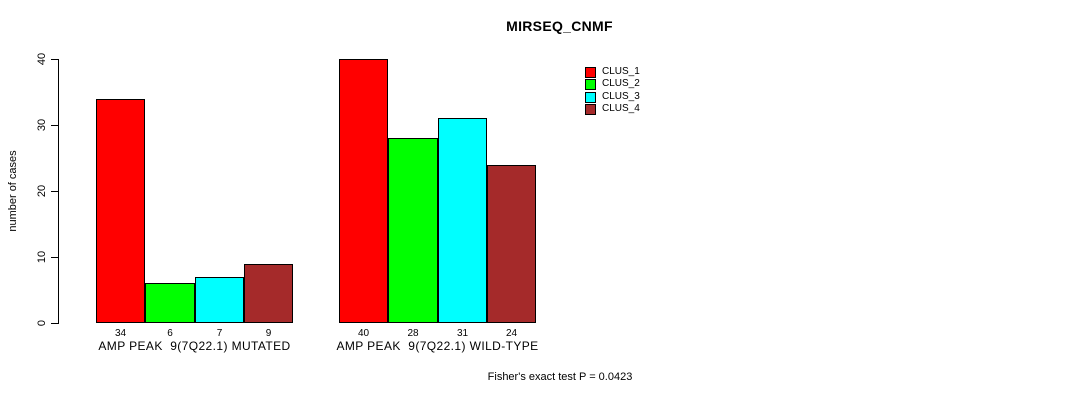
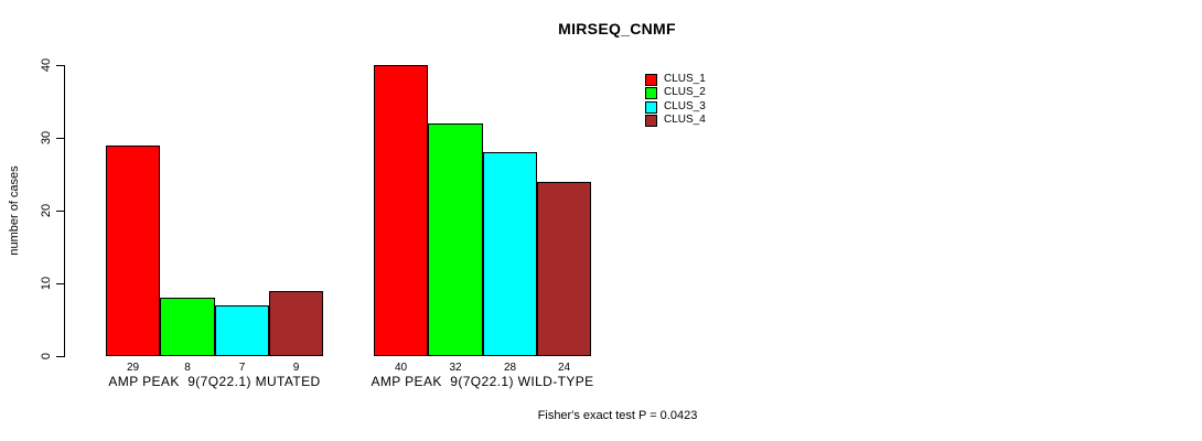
CLUS_1/AMP PEAK 9(7Q22.1) MUTATED: 34 -> 29
CLUS_2/AMP PEAK 9(7Q22.1) MUTATED: 6 -> 8
CLUS_2/AMP PEAK 9(7Q22.1) WILD-TYPE: 28 -> 32
CLUS_3/AMP PEAK 9(7Q22.1) WILD-TYPE: 31 -> 28
